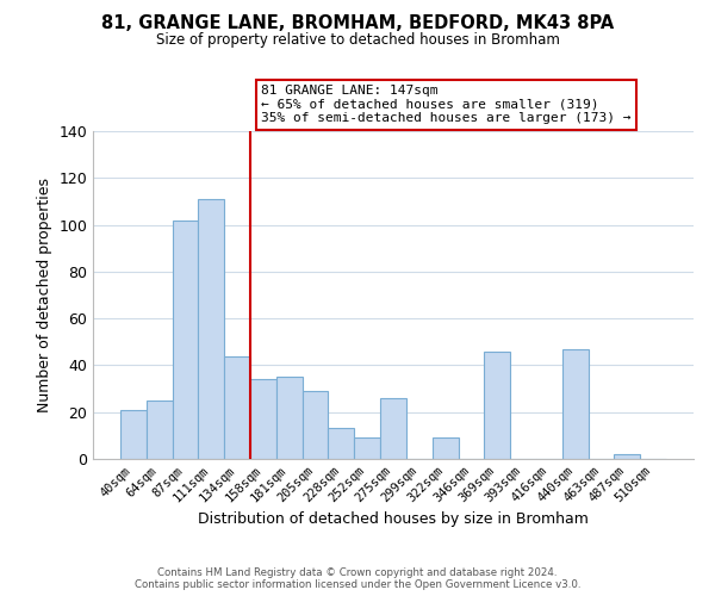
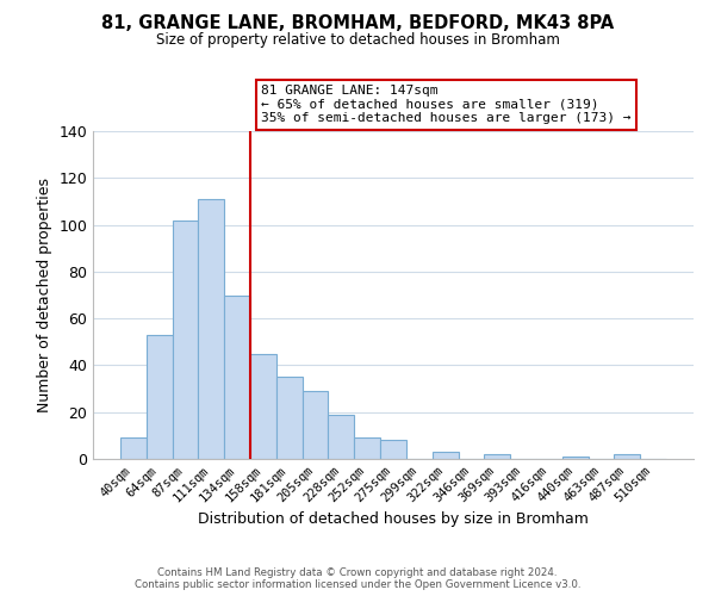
40sqm: 21 -> 9
64sqm: 25 -> 53
134sqm: 44 -> 70
158sqm: 34 -> 45
228sqm: 13 -> 19
275sqm: 26 -> 8
322sqm: 9 -> 3
369sqm: 46 -> 2
440sqm: 47 -> 1
